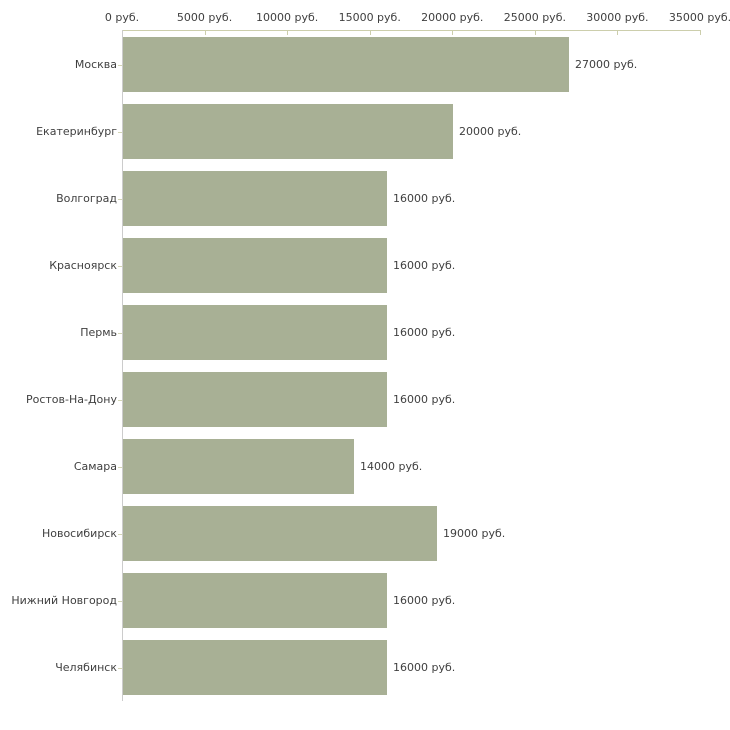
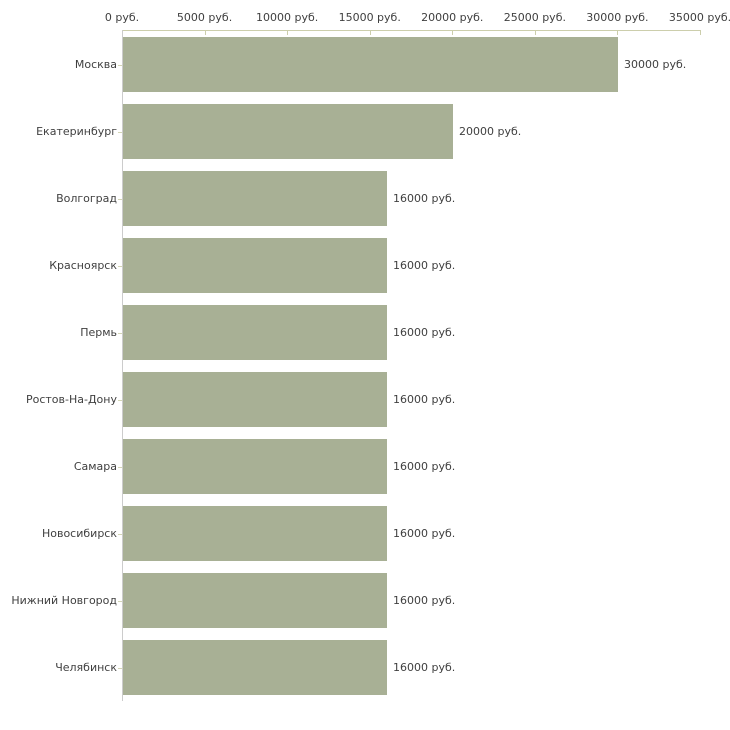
Москва: 27000 -> 30000
Самара: 14000 -> 16000
Новосибирск: 19000 -> 16000
